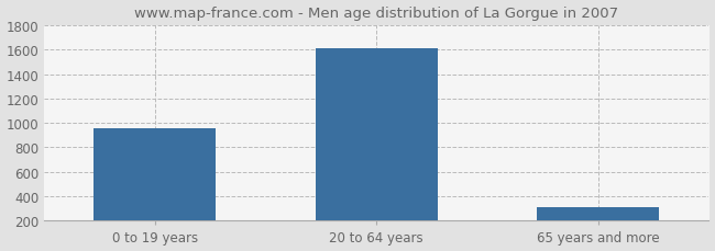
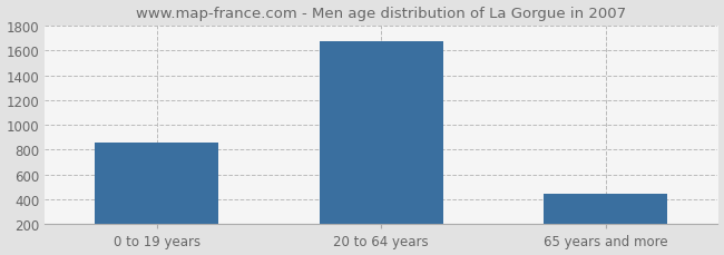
0 to 19 years: 960 -> 860
20 to 64 years: 1610 -> 1670
65 years and more: 310 -> 450
